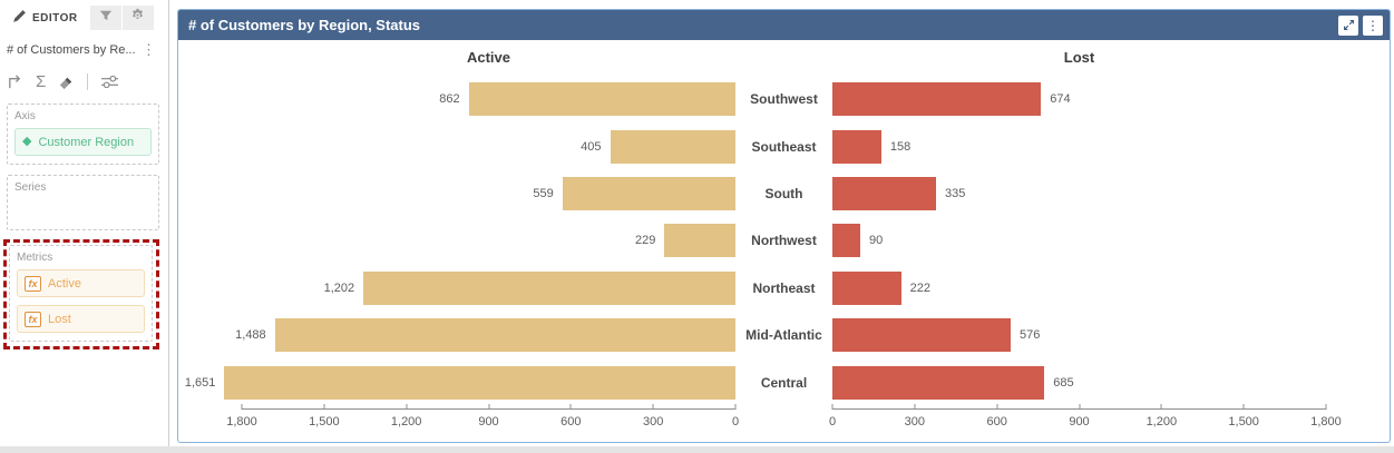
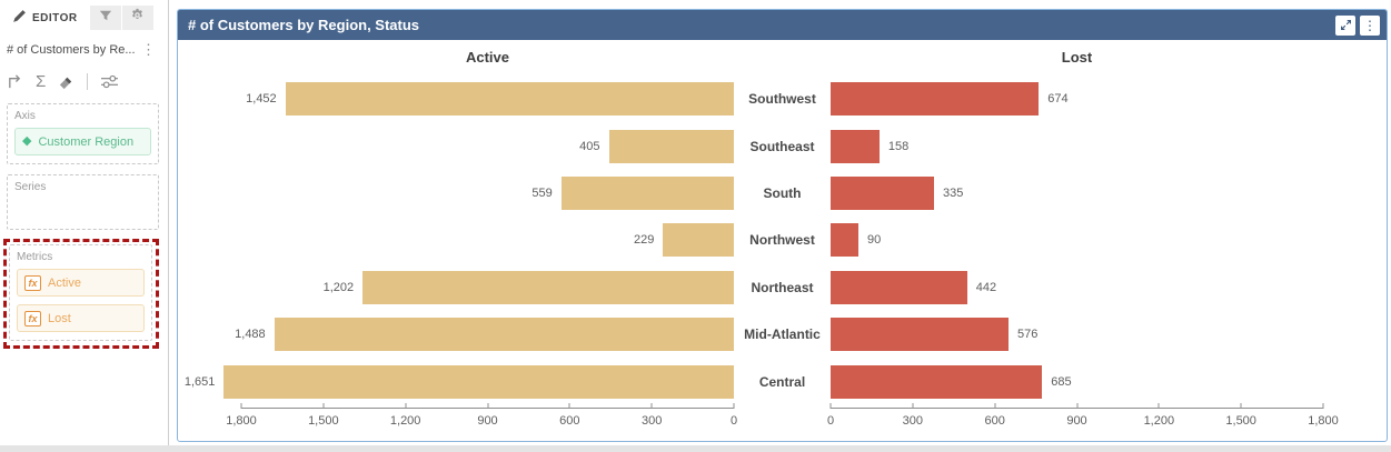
Active/Southwest: 862 -> 1,452
Lost/Northeast: 222 -> 442
